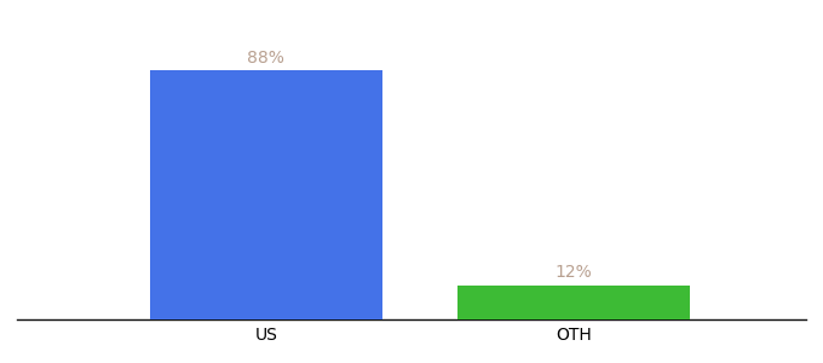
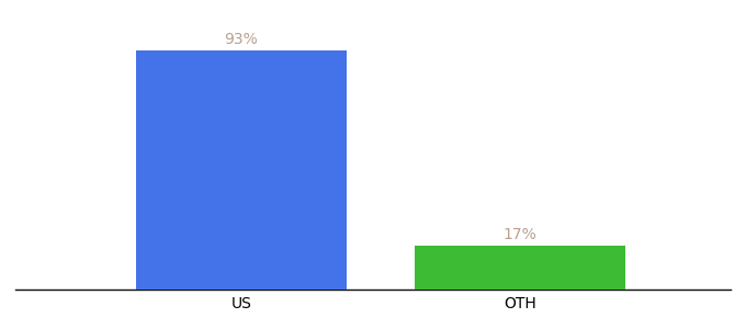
US: 88% -> 93%
OTH: 12% -> 17%
